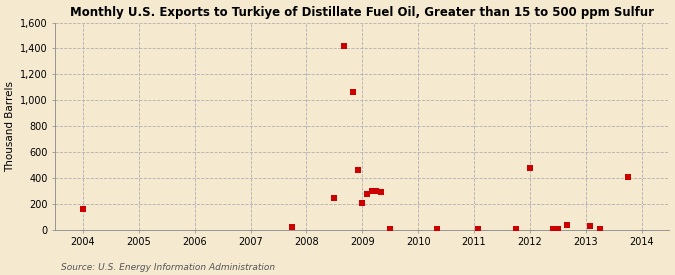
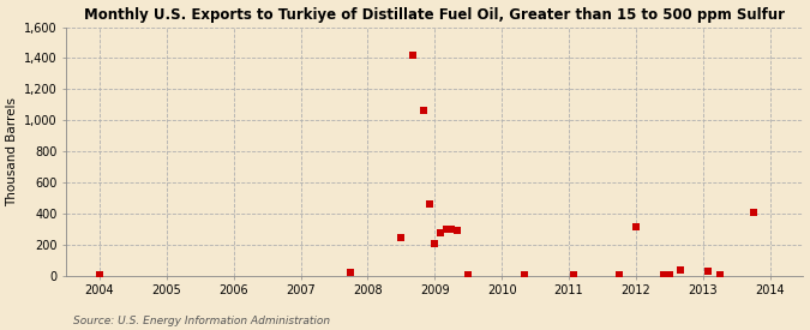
2004: 160 -> 10
2012: 480 -> 320
